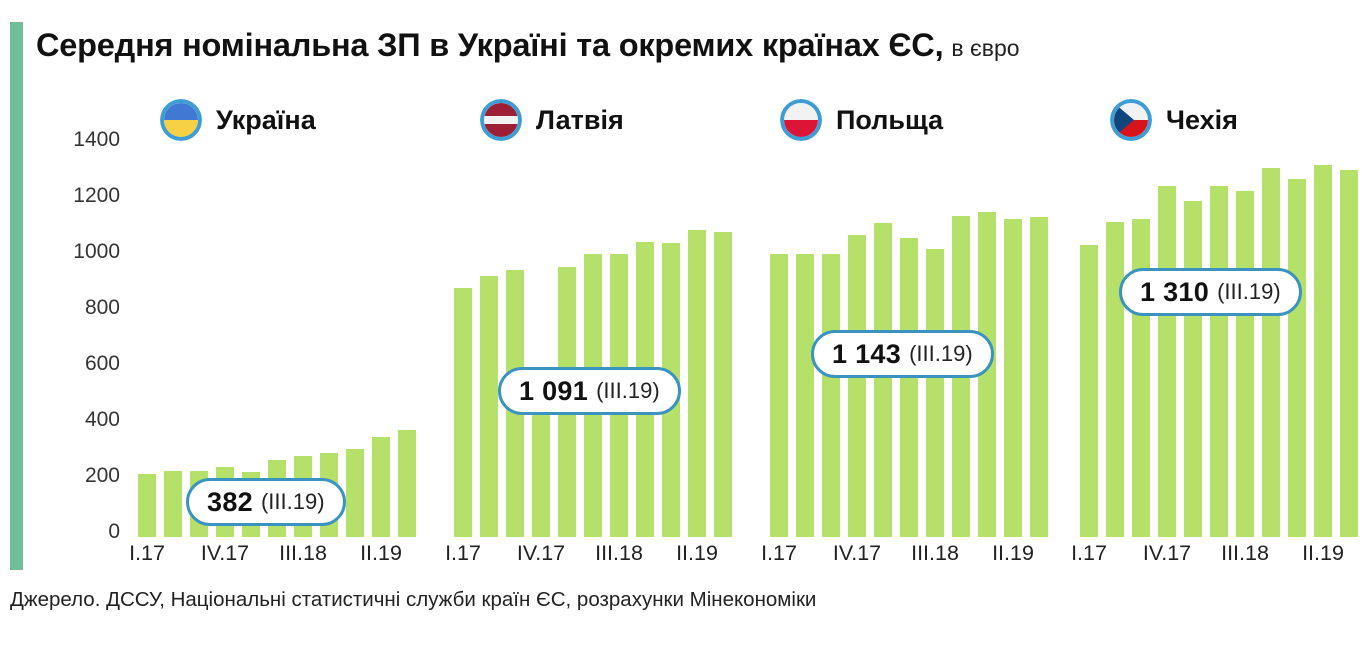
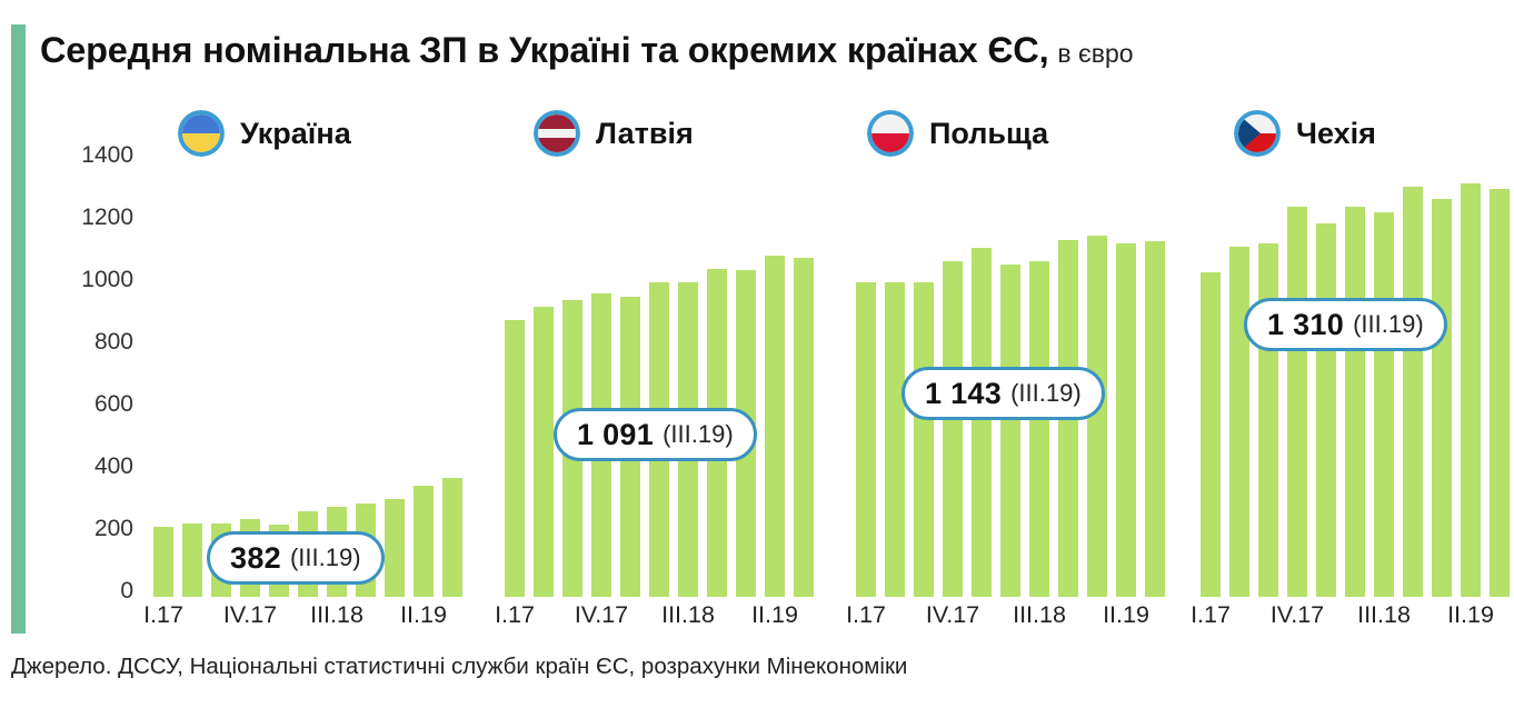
Латвія/IV.17: 600 -> 980
Польща/III.18: 1030 -> 1080
